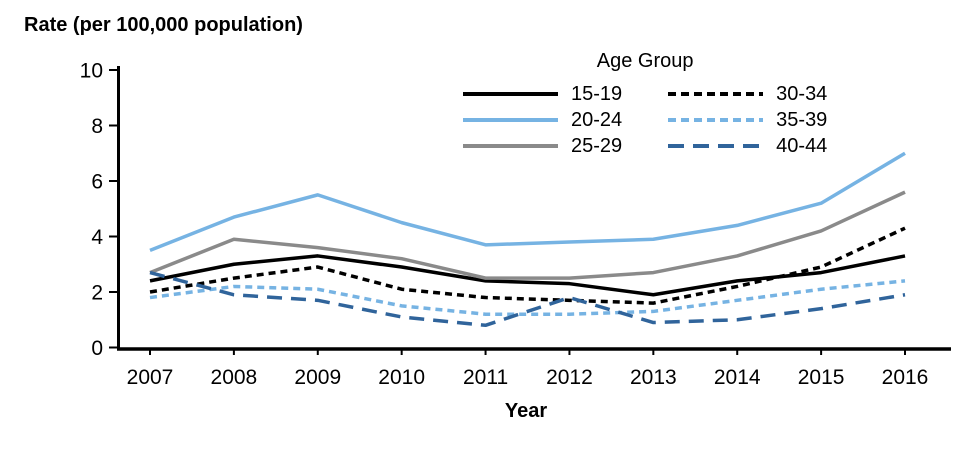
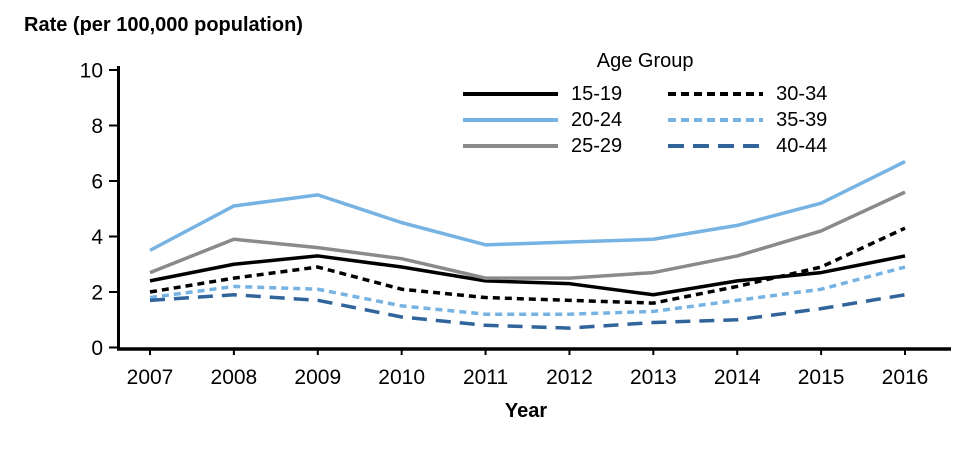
40-44/2007: 2.7 -> 1.7
20-24/2008: 4.7 -> 5.1
40-44/2012: 1.8 -> 0.7
20-24/2016: 7.0 -> 6.7
35-39/2016: 2.4 -> 2.9
